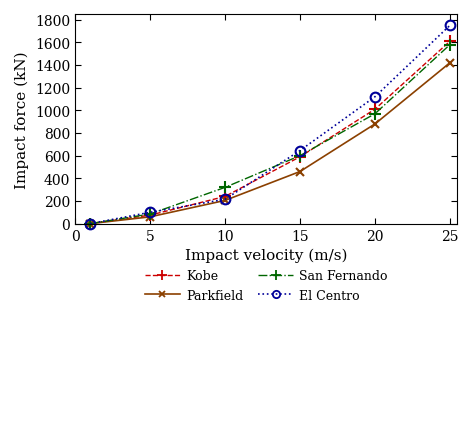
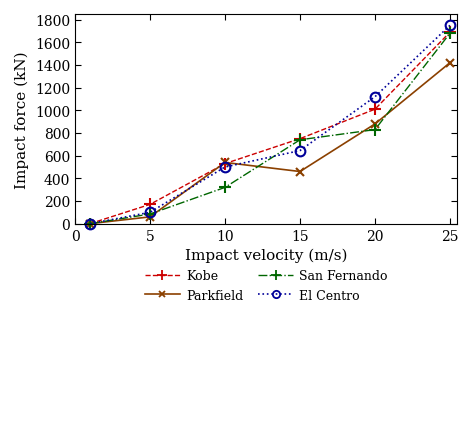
Kobe/5: 80 -> 170
Kobe/10: 240 -> 530
Parkfield/10: 200 -> 540
El Centro/10: 220 -> 500
Kobe/15: 590 -> 750
San Fernando/15: 600 -> 740
San Fernando/20: 970 -> 830
Kobe/25: 1610 -> 1690
San Fernando/25: 1580 -> 1680
